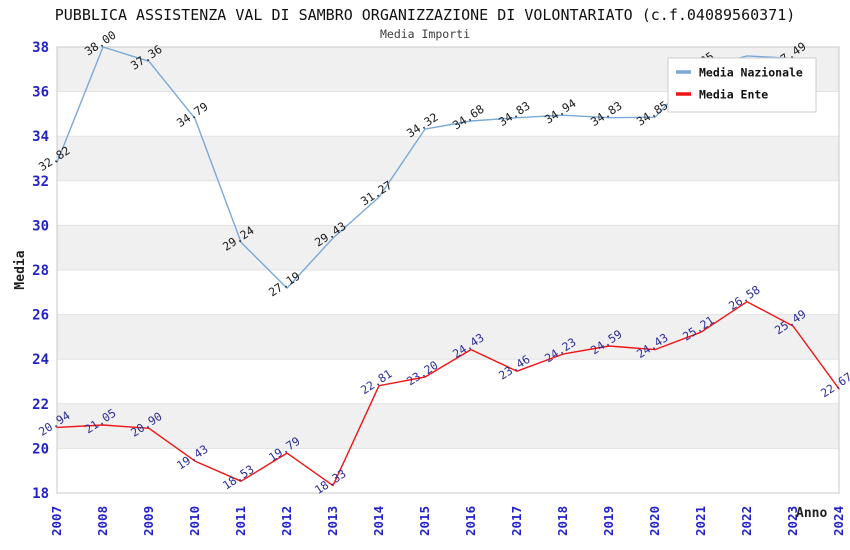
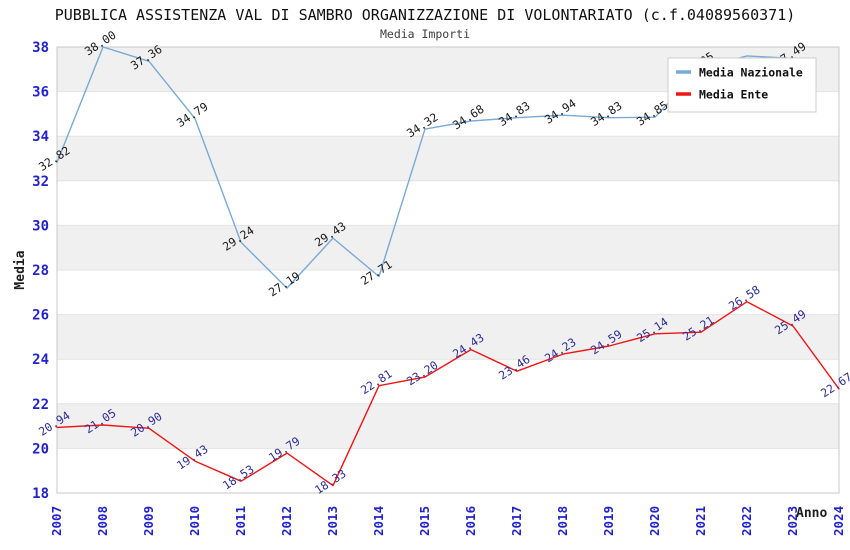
Media Nazionale/2014: 31.27 -> 27.71
Media Ente/2020: 24.43 -> 25.14
